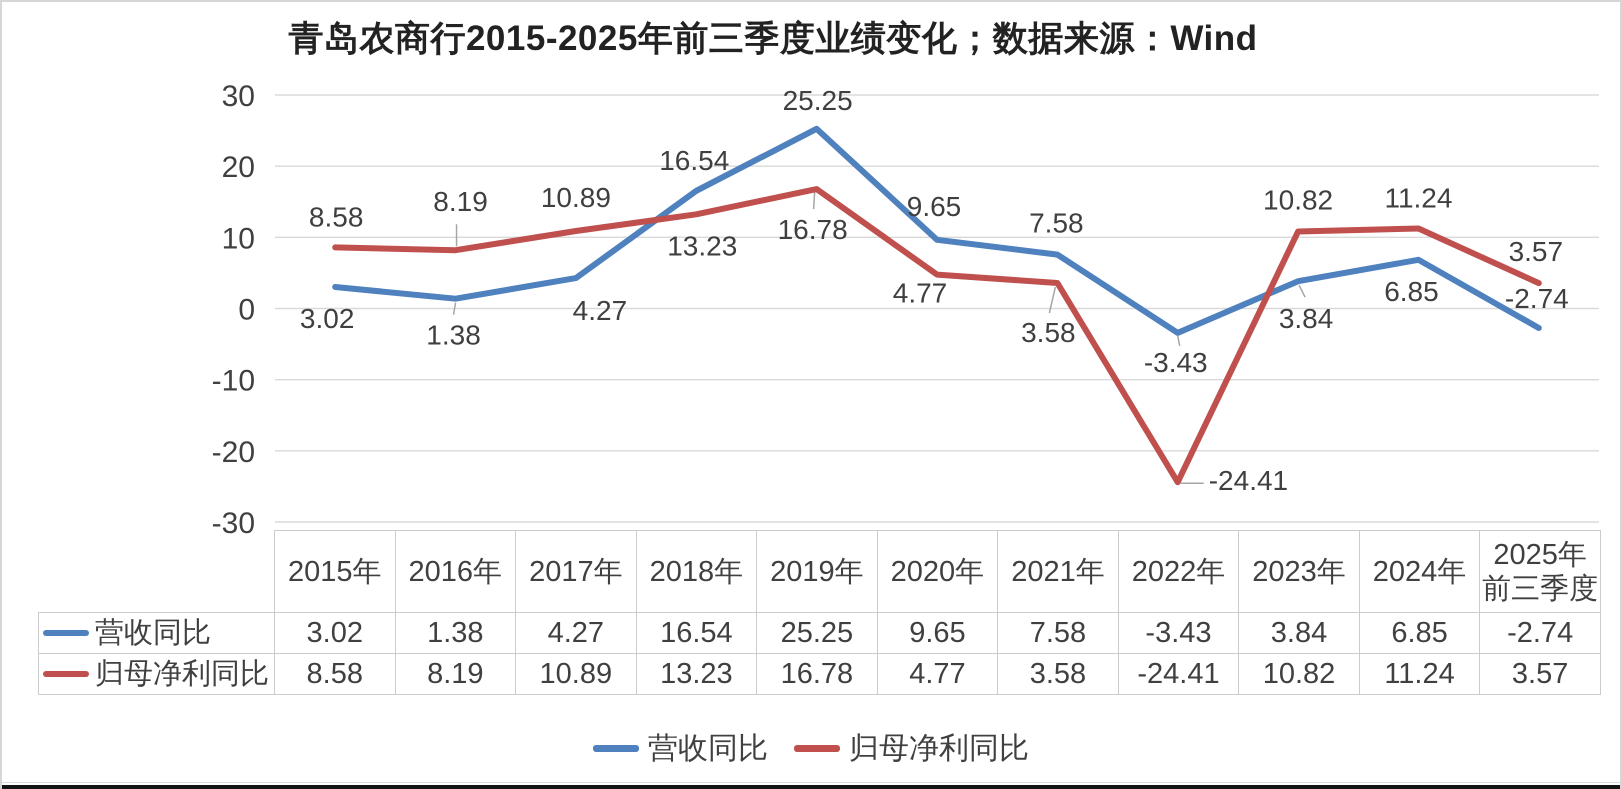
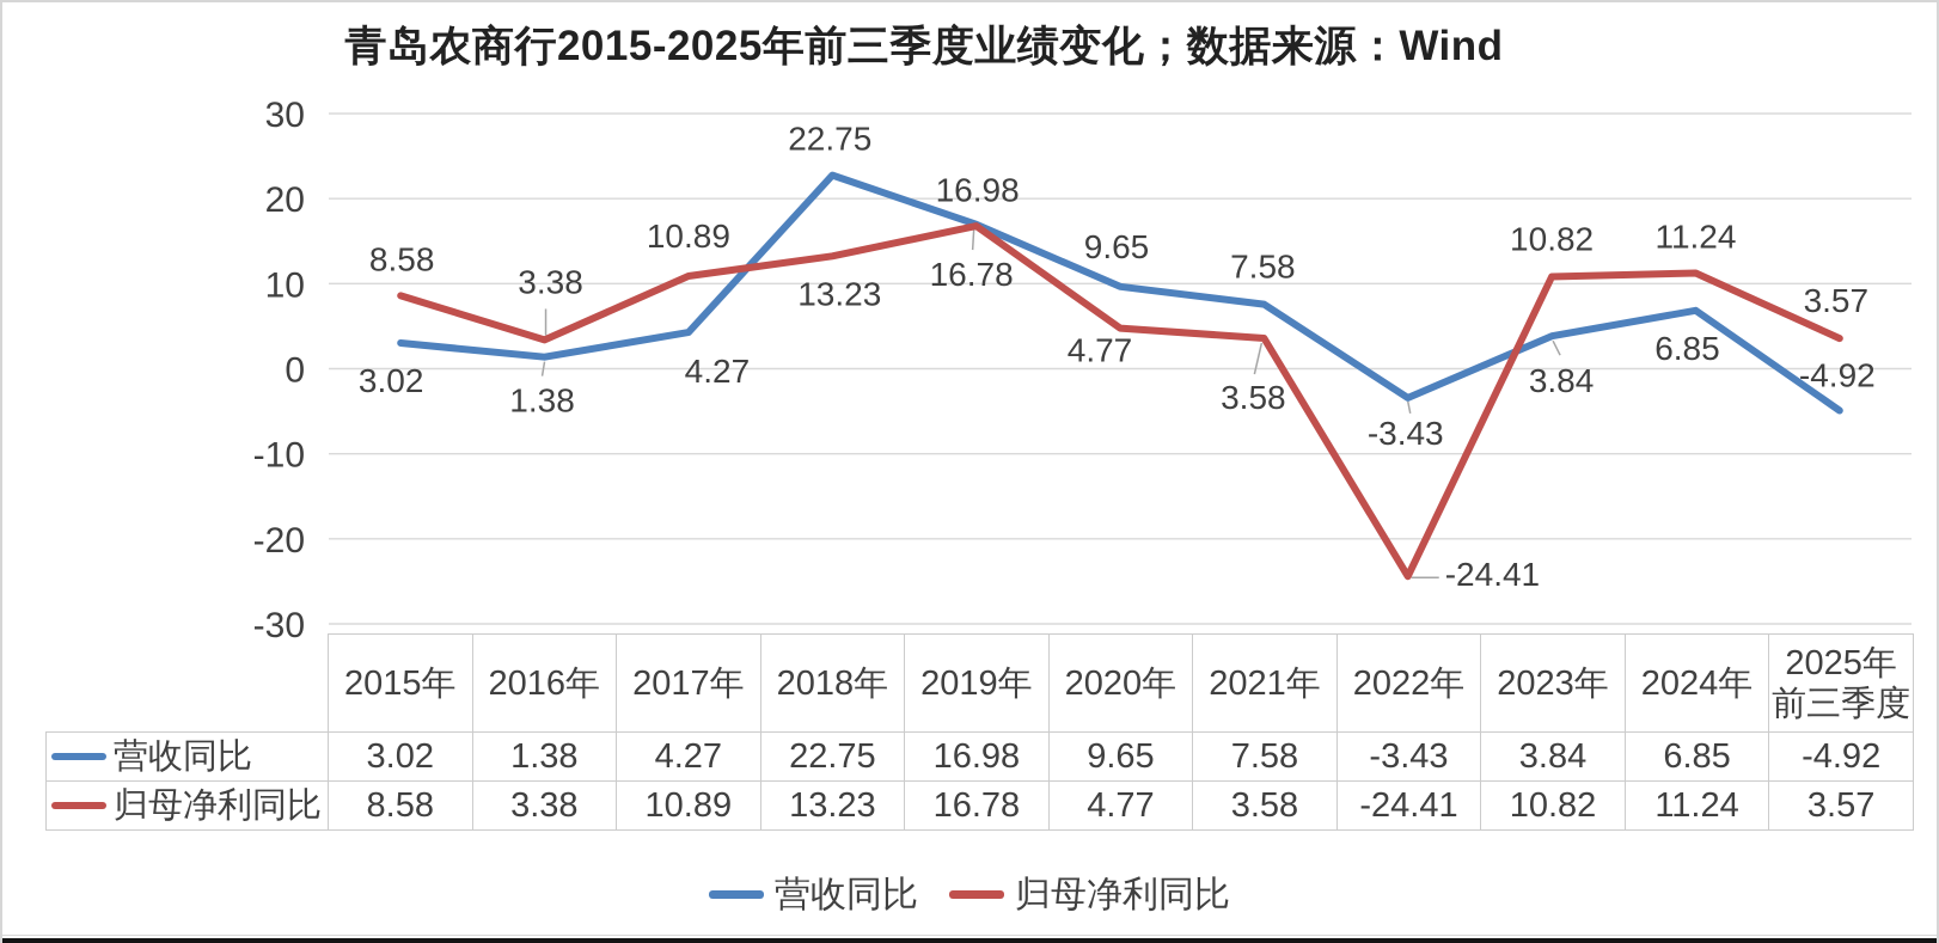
归母净利同比/2016年: 8.19 -> 3.38
营收同比/2018年: 16.54 -> 22.75
营收同比/2019年: 25.25 -> 16.98
营收同比/2025年前三季度: -2.74 -> -4.92
